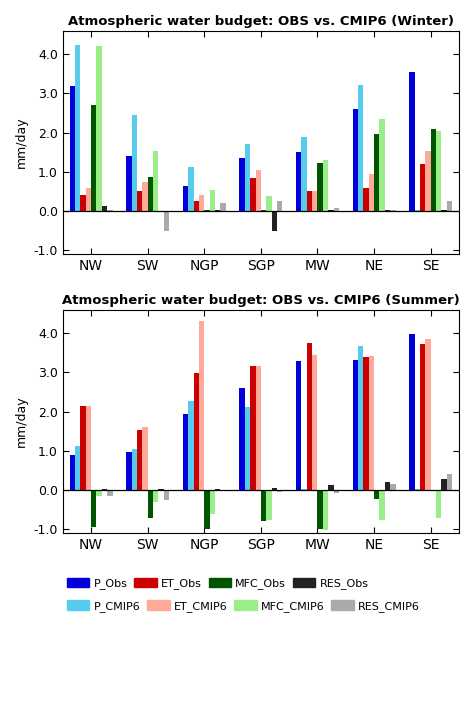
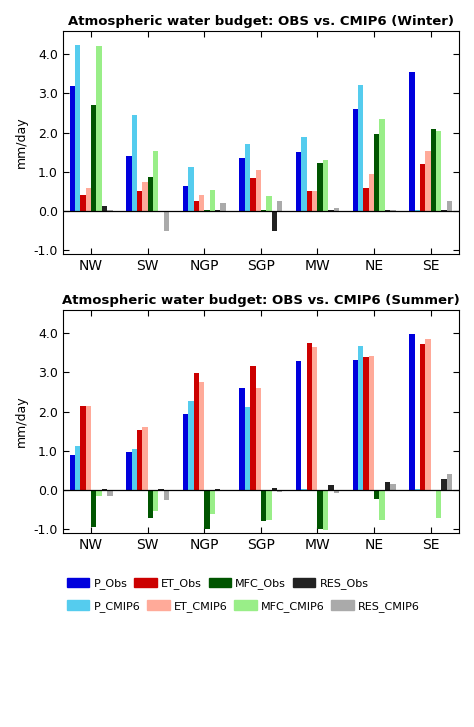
Atmospheric water budget: OBS vs. CMIP6 (Summer)/MFC_CMIP6/SW: -0.30 -> -0.52
Atmospheric water budget: OBS vs. CMIP6 (Summer)/ET_CMIP6/NGP: 4.30 -> 2.75
Atmospheric water budget: OBS vs. CMIP6 (Summer)/ET_CMIP6/SGP: 3.15 -> 2.60
Atmospheric water budget: OBS vs. CMIP6 (Summer)/ET_CMIP6/MW: 3.45 -> 3.65
